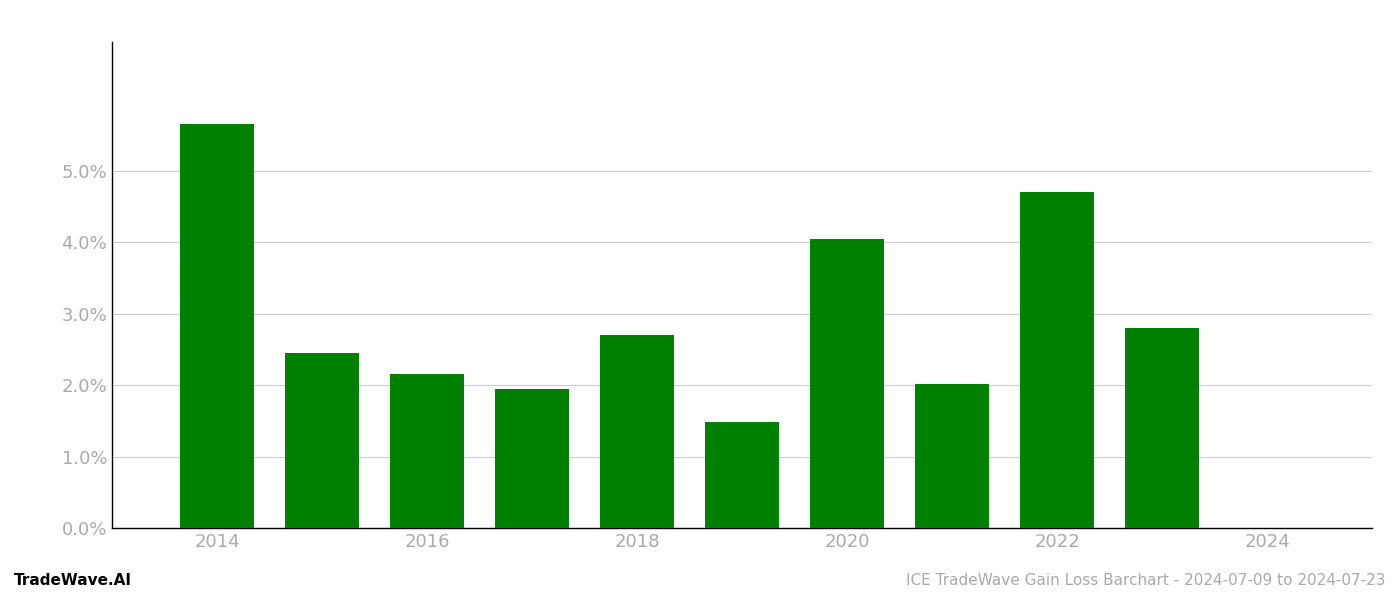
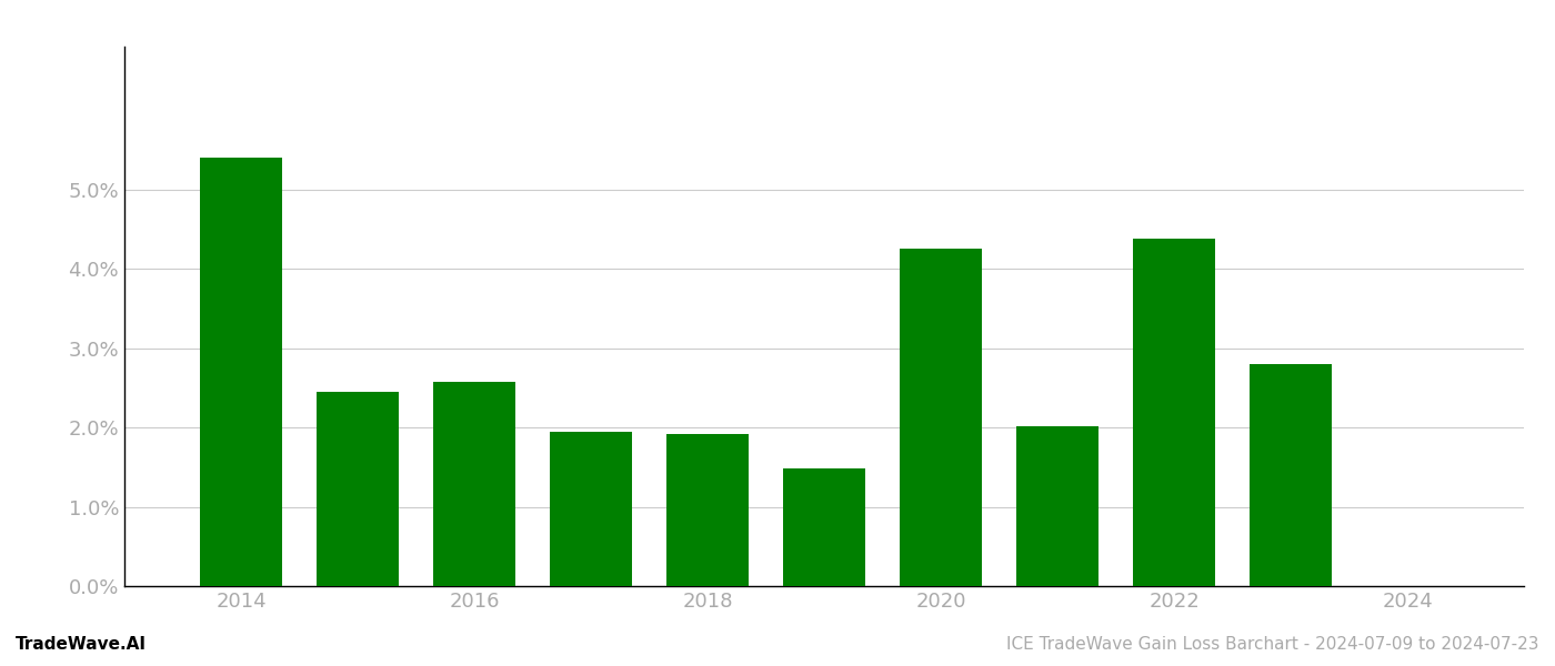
2014: 5.65% -> 5.40%
2016: 2.15% -> 2.58%
2018: 2.70% -> 1.92%
2020: 4.05% -> 4.26%
2022: 4.70% -> 4.38%
